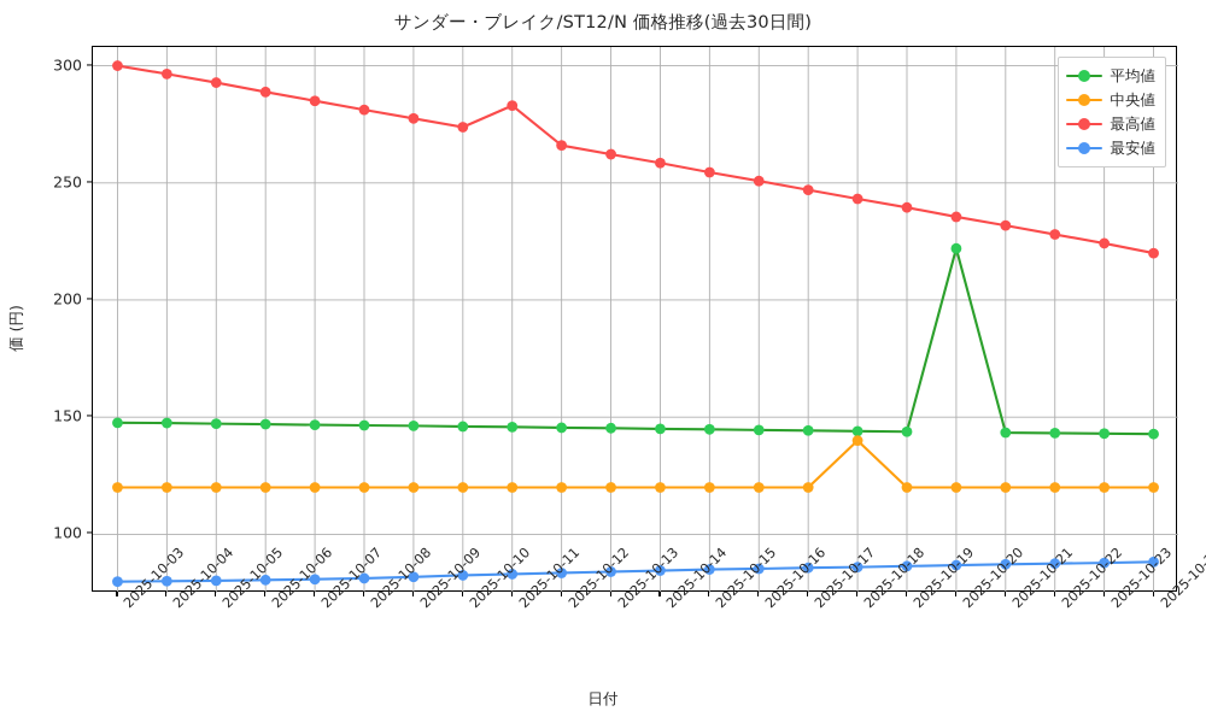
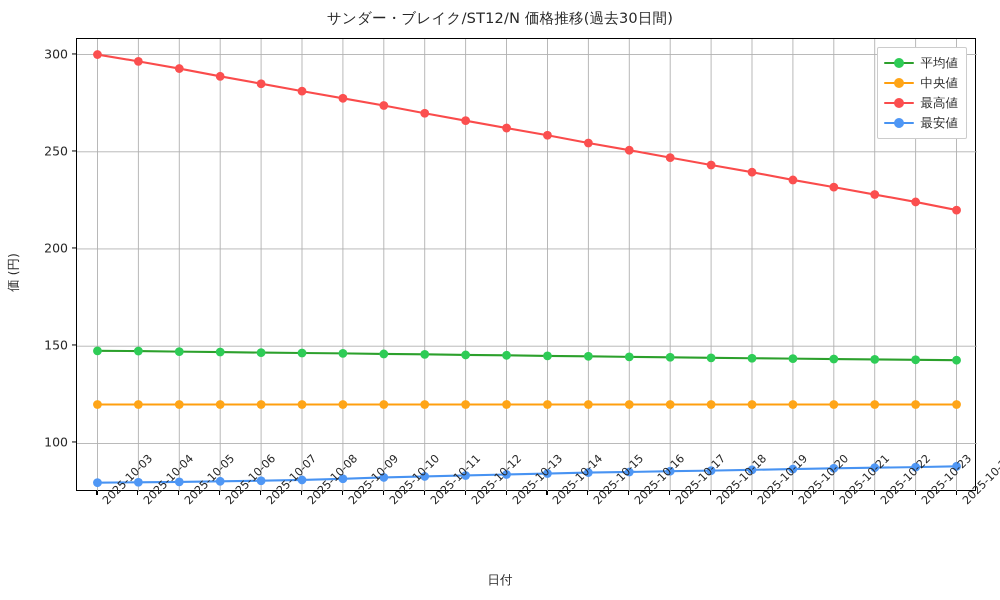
最高値/2025-10-11: 283 -> 270
中央値/2025-10-18: 140 -> 120
平均値/2025-10-20: 222 -> 144
